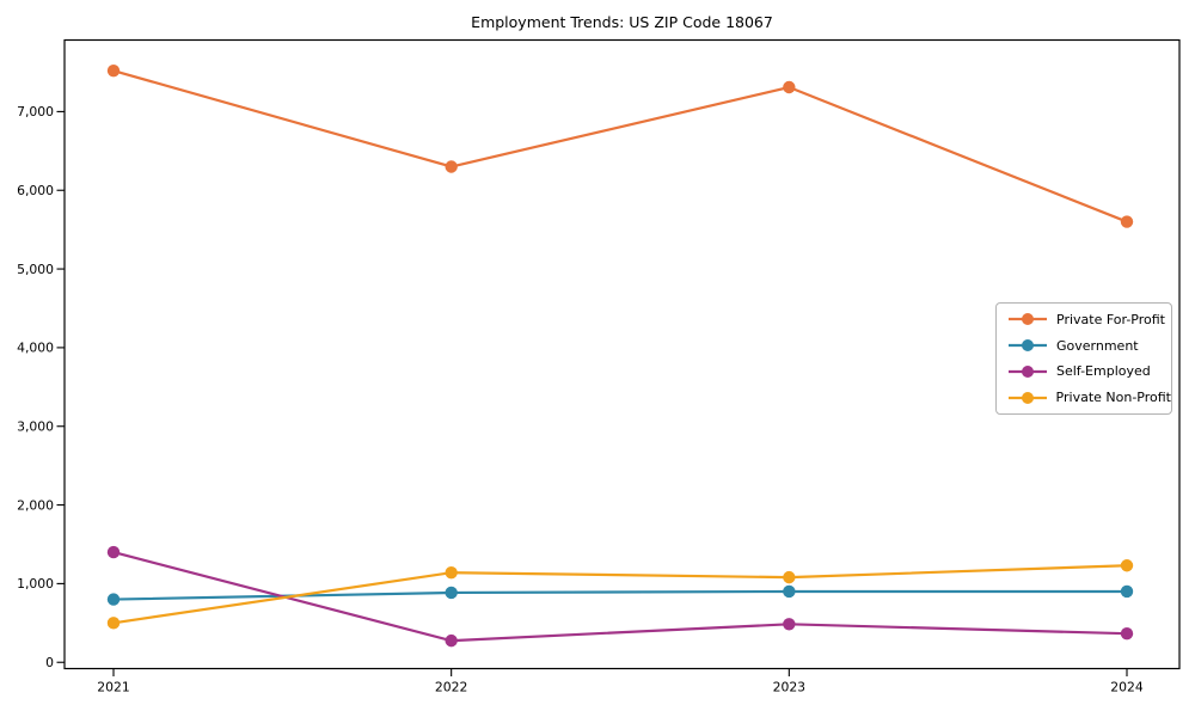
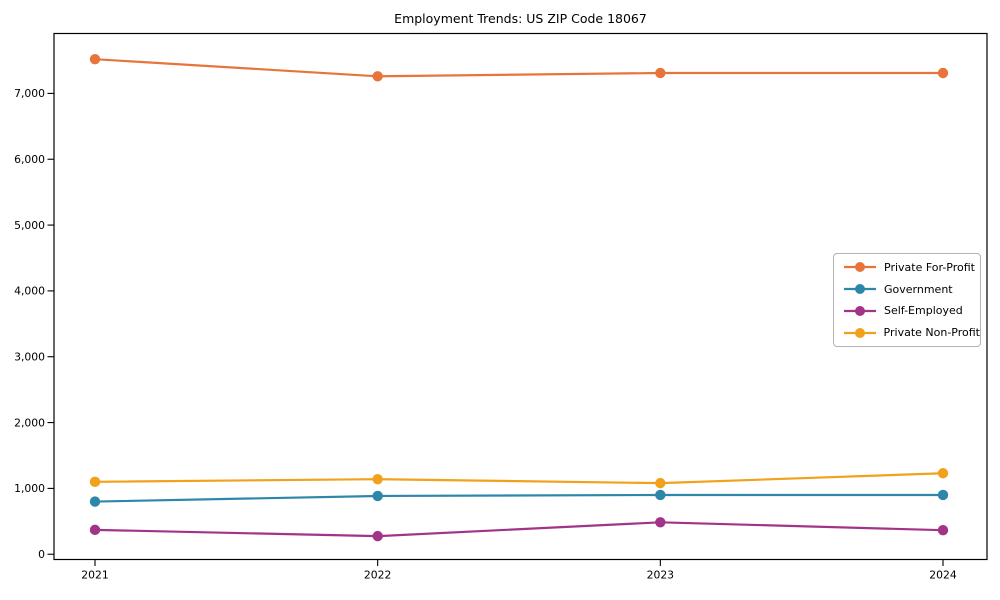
Self-Employed/2021: 1400 -> 400
Private Non-Profit/2021: 500 -> 1100
Private For-Profit/2022: 6300 -> 7300
Private For-Profit/2024: 5600 -> 7300
